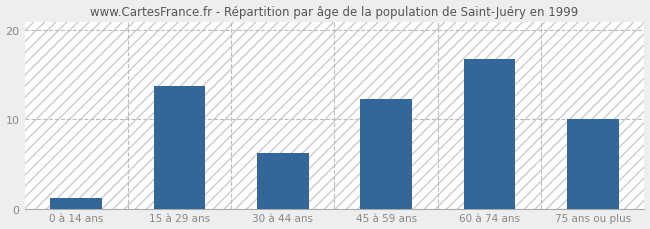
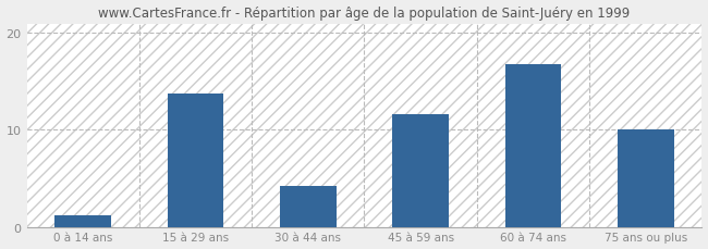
30 à 44 ans: 6.2 -> 4.2
45 à 59 ans: 12.3 -> 11.6
